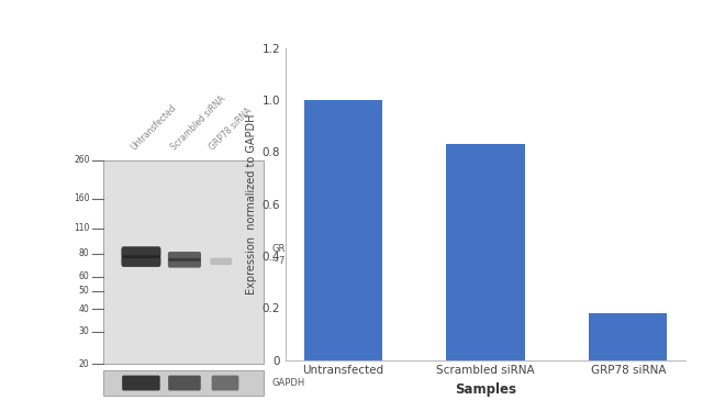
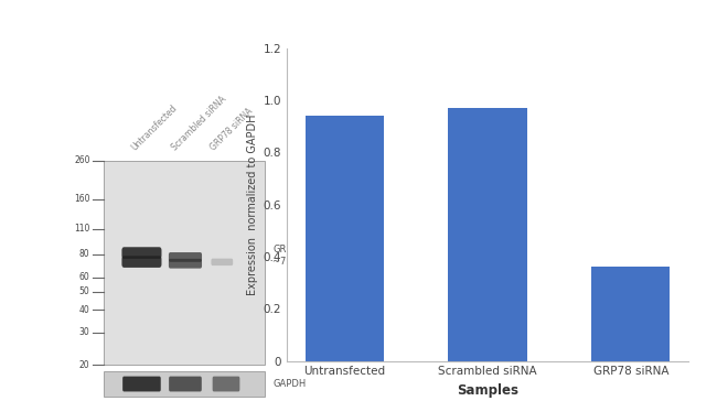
Untransfected: 1.00 -> 0.94
Scrambled siRNA: 0.83 -> 0.97
GRP78 siRNA: 0.18 -> 0.36
